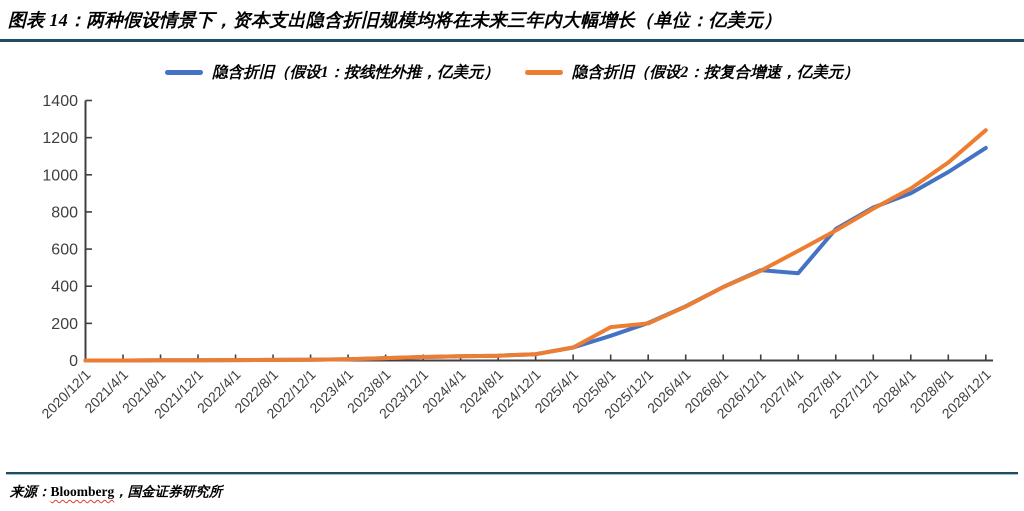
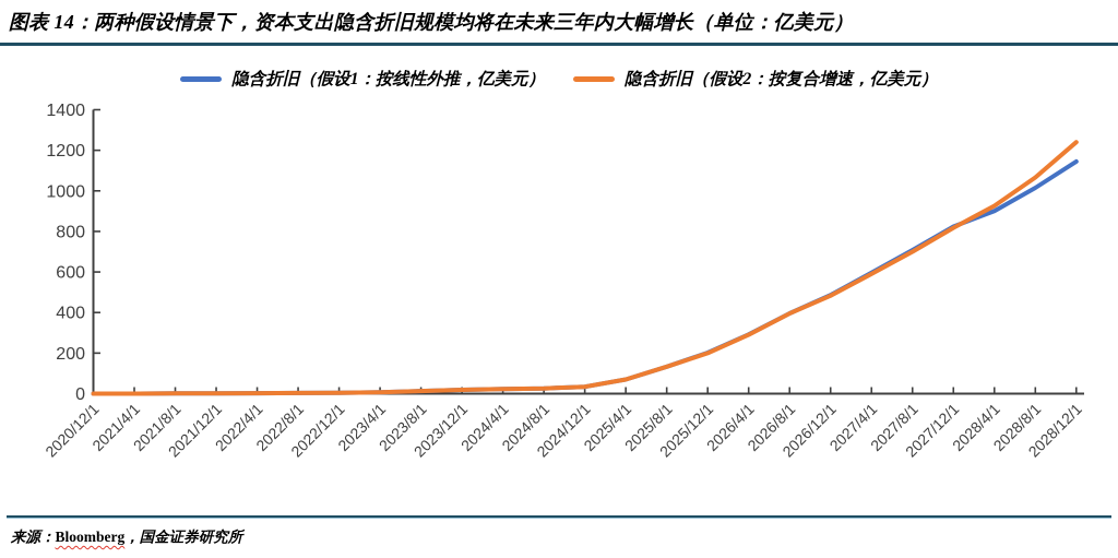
隐含折旧（假设2：按复合增速，亿美元）/2025/8/1: 180 -> 130
隐含折旧（假设1：按线性外推，亿美元）/2027/4/1: 470 -> 600
